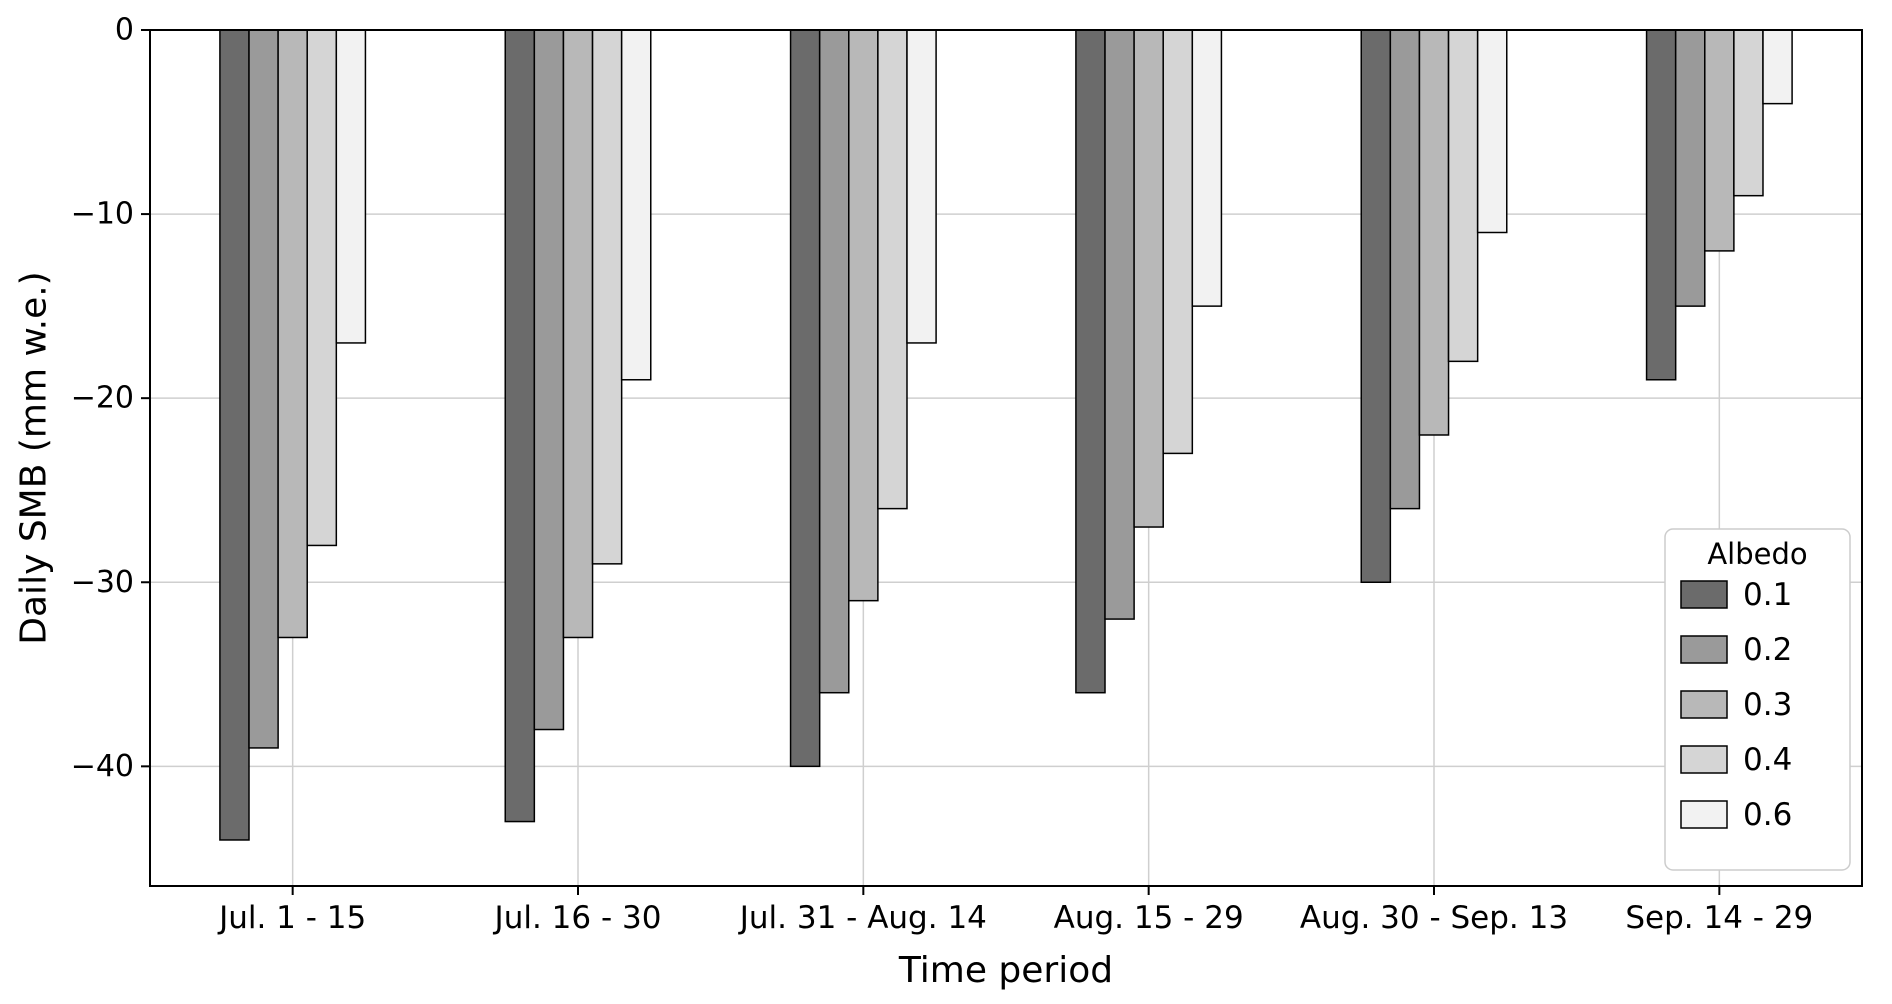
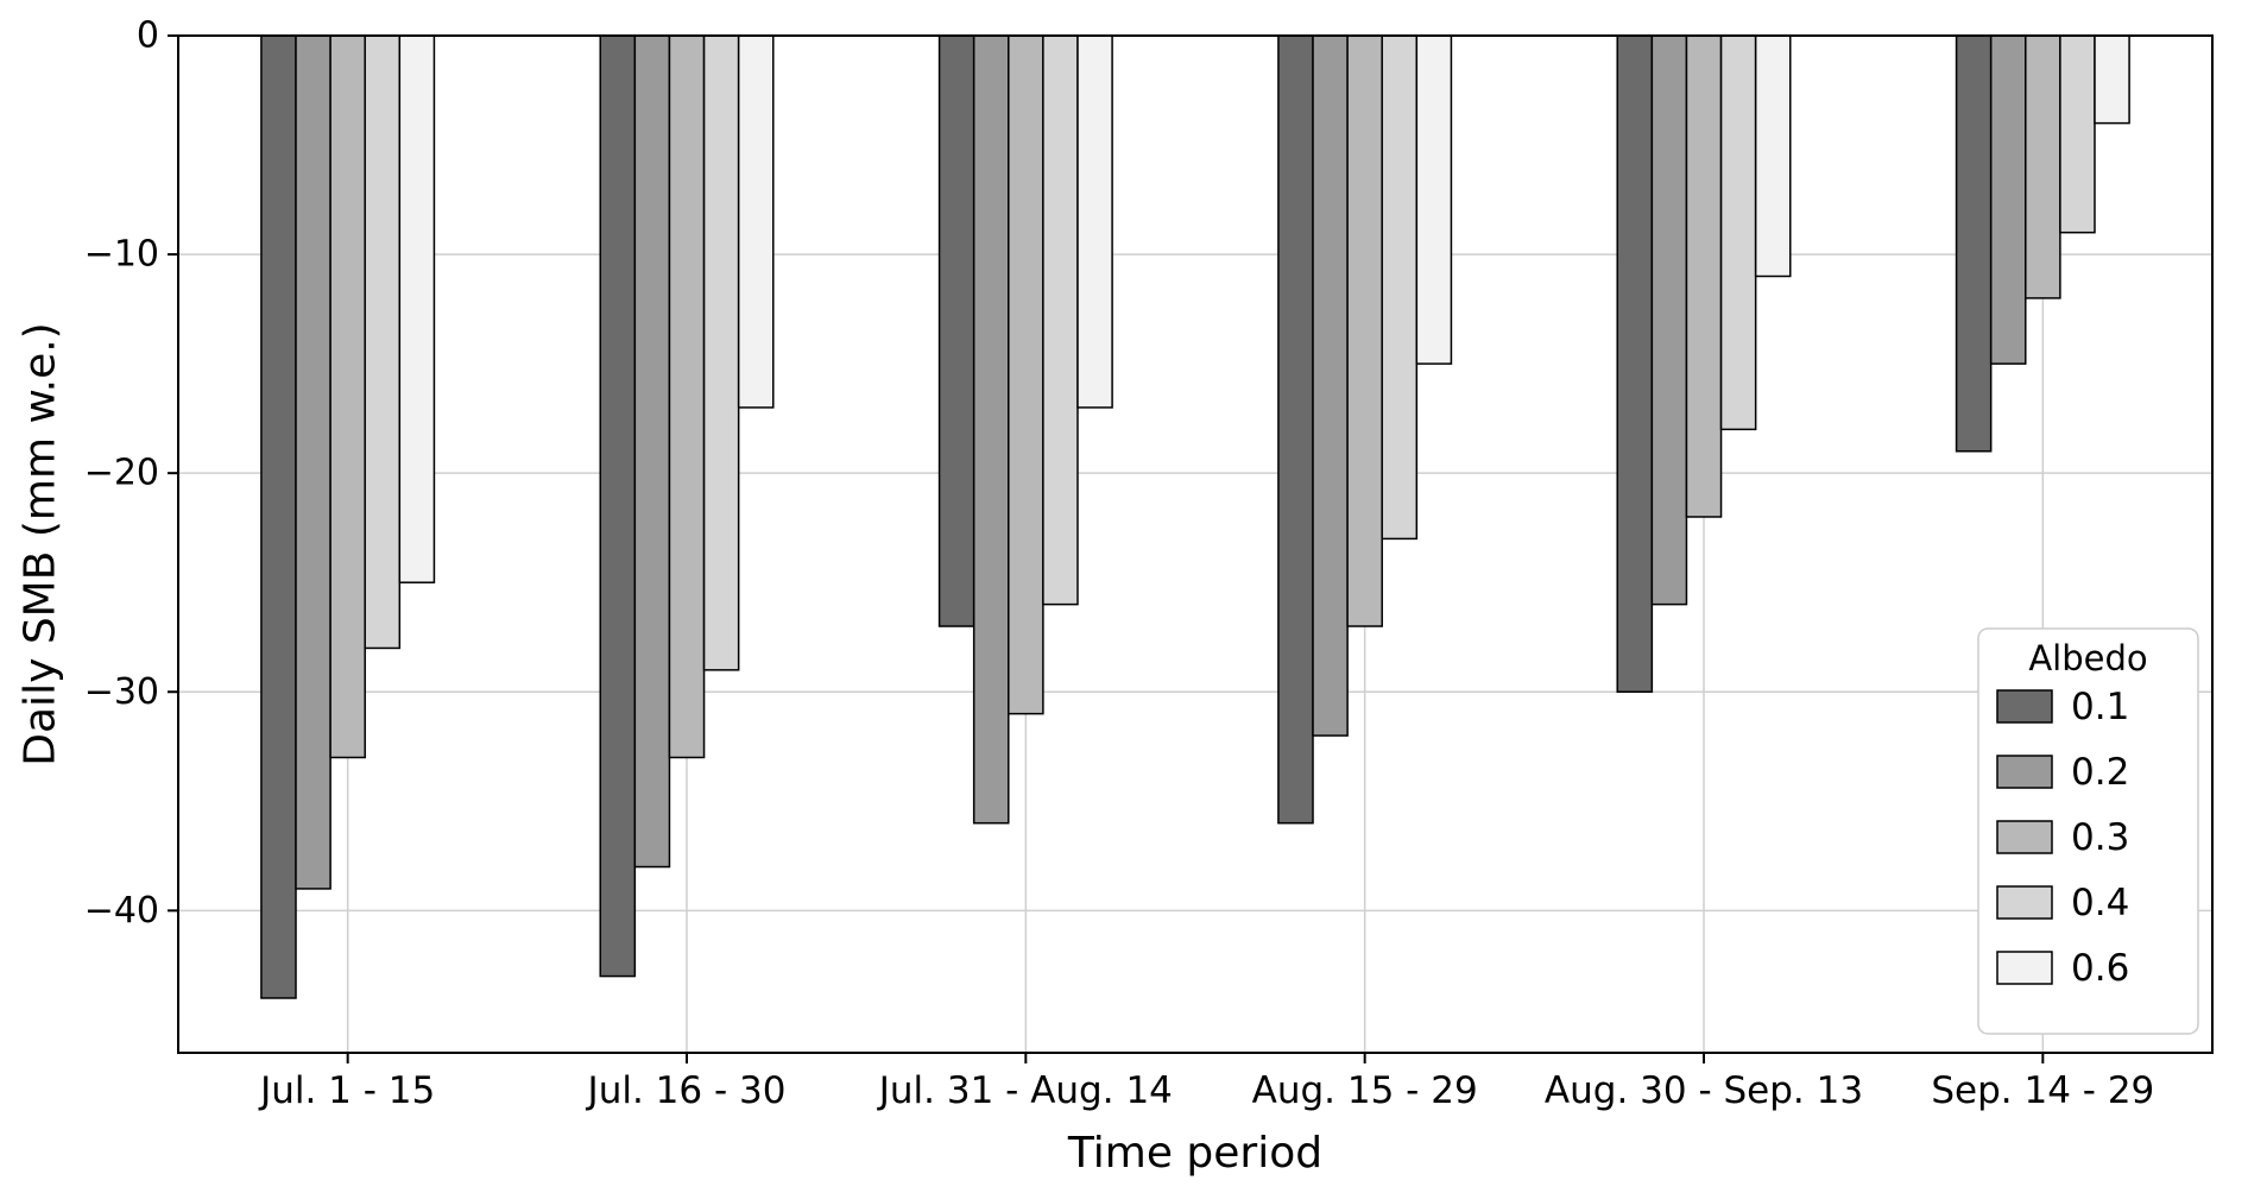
0.6/Jul. 1 - 15: -17 -> -25
0.6/Jul. 16 - 30: -19 -> -17
0.1/Jul. 31 - Aug. 14: -40 -> -27
